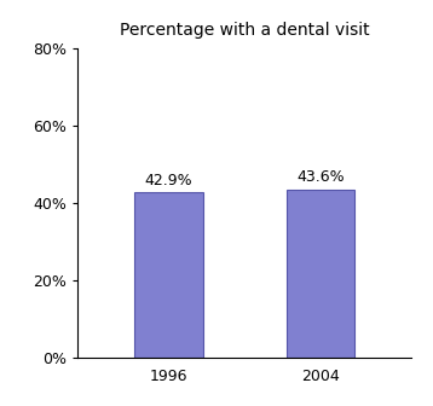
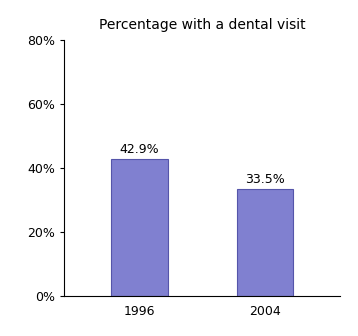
2004: 43.6% -> 33.5%
